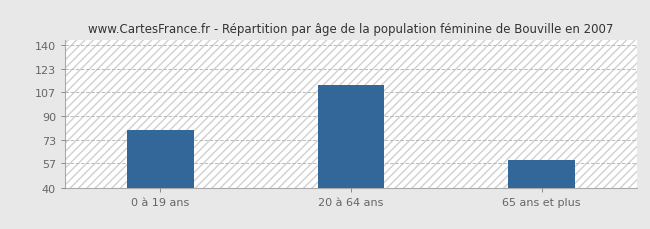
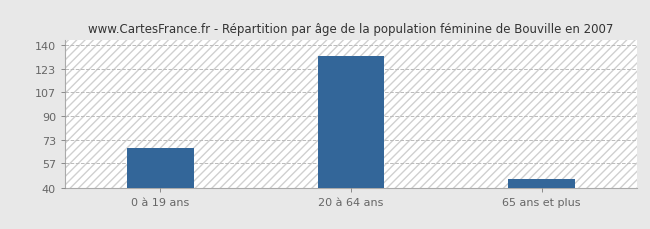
0 à 19 ans: 80 -> 68
20 à 64 ans: 112 -> 132
65 ans et plus: 59 -> 46
